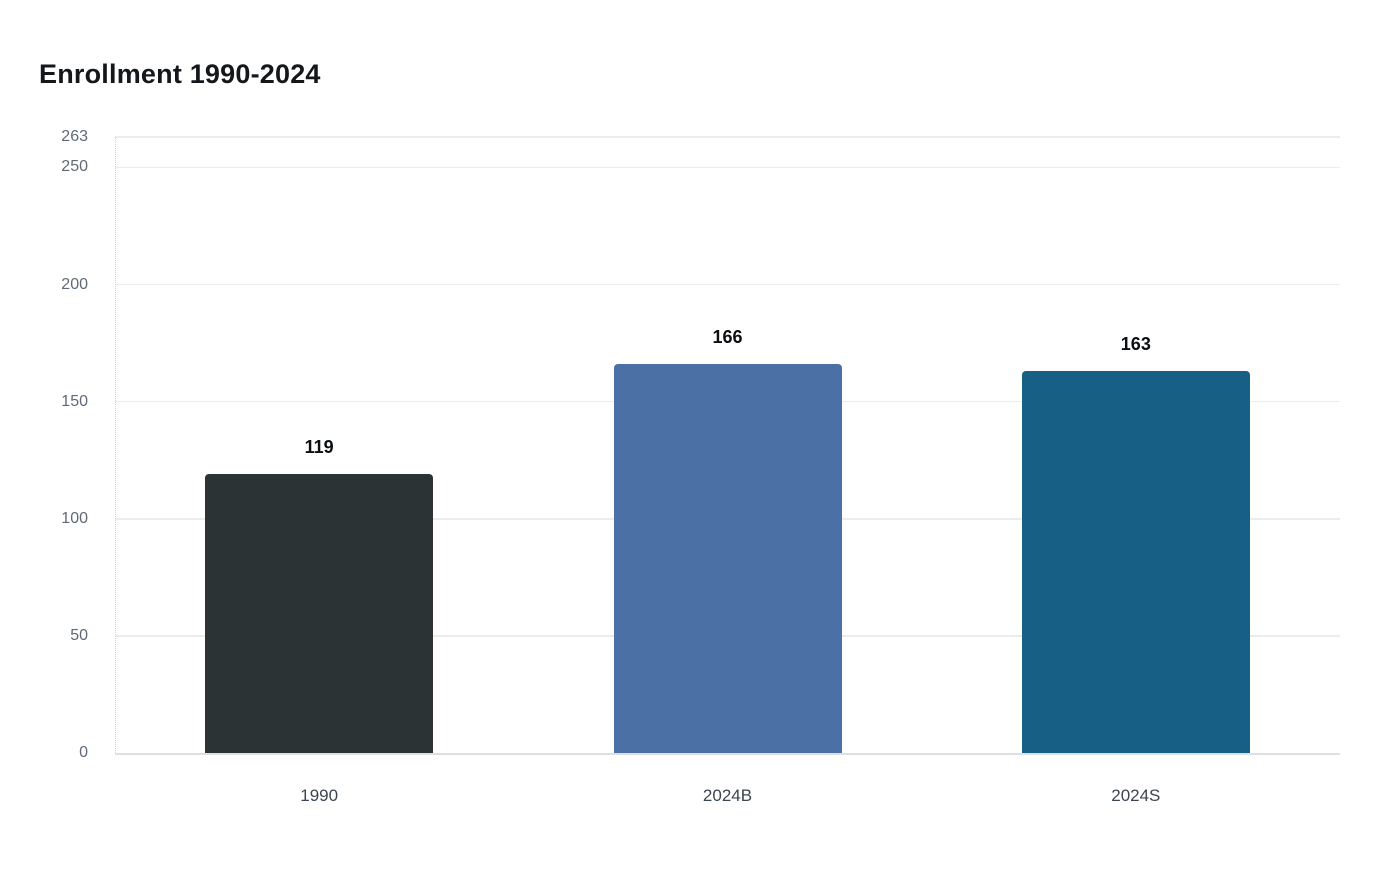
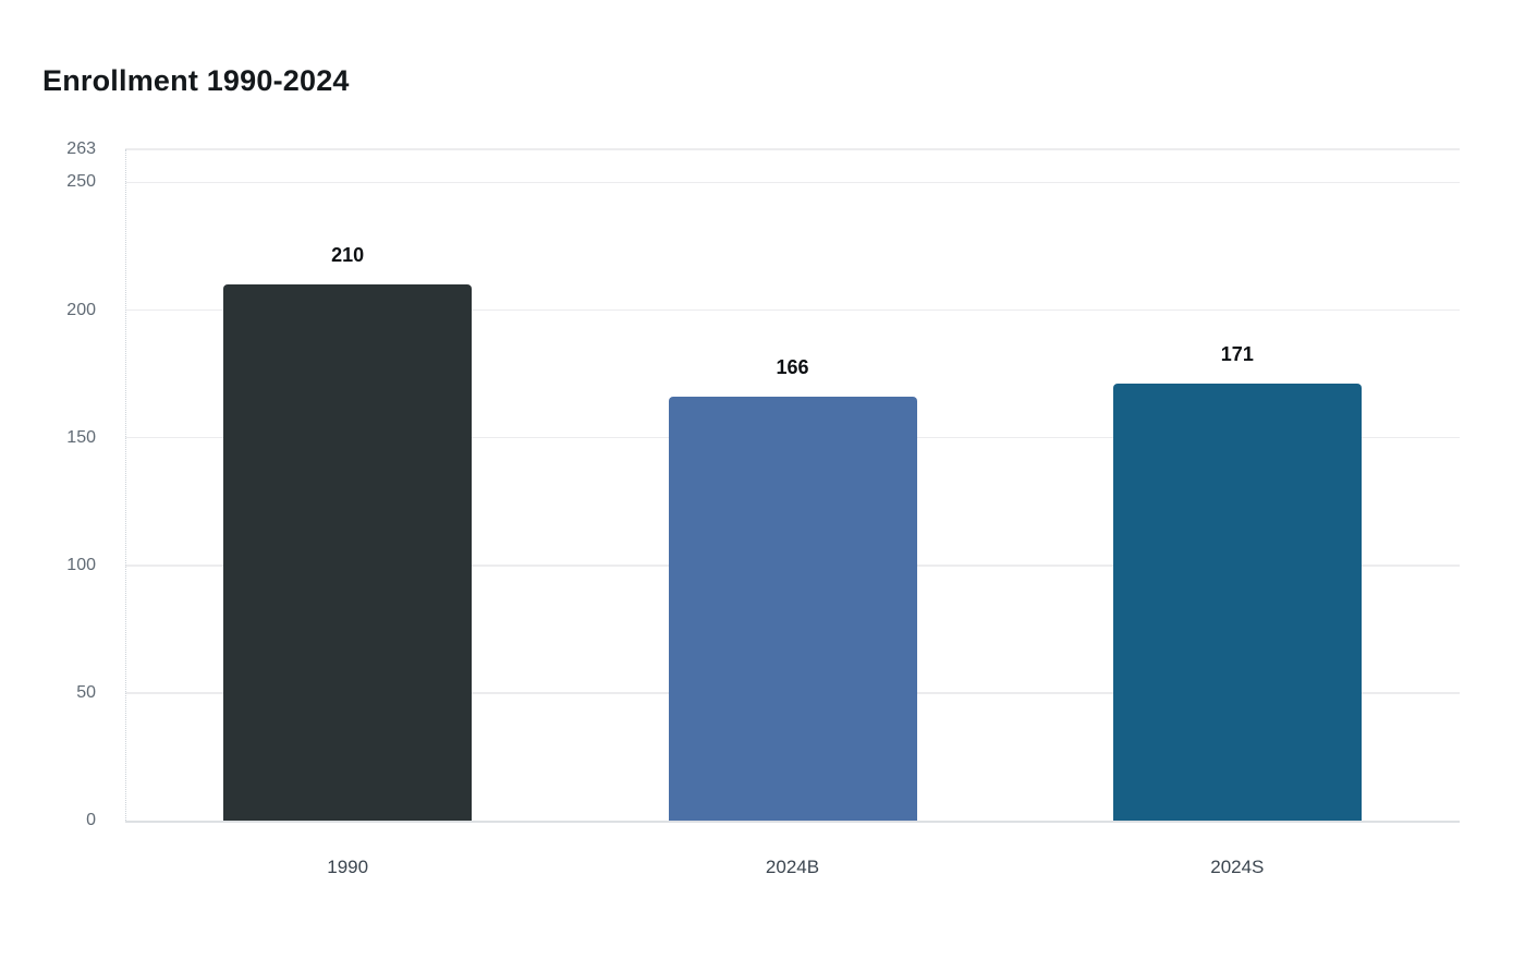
1990: 119 -> 210
2024S: 163 -> 171
